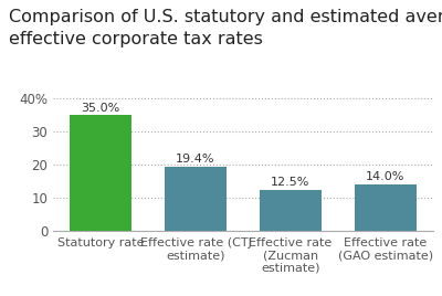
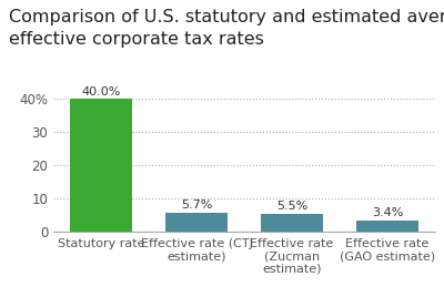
Statutory rate: 35.0% -> 40.0%
Effective rate (CTJ estimate): 19.4% -> 5.7%
Effective rate (Zucman estimate): 12.5% -> 5.5%
Effective rate (GAO estimate): 14.0% -> 3.4%
